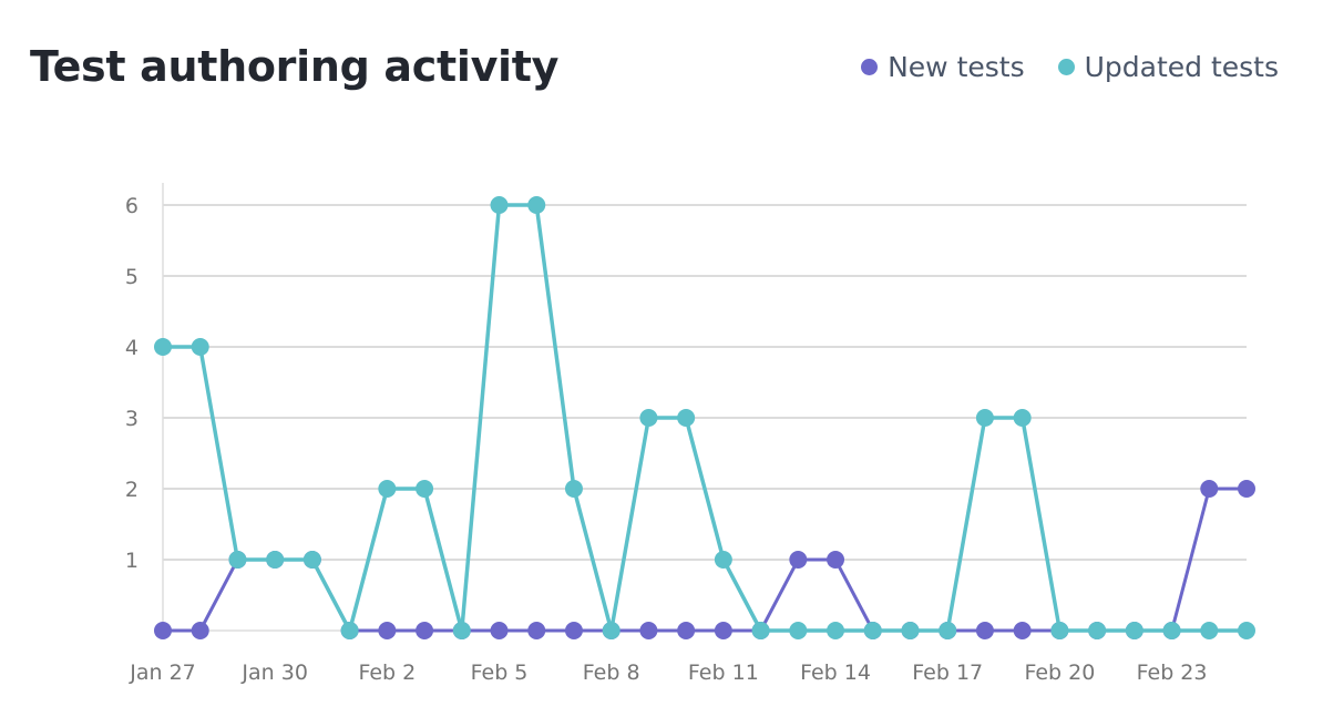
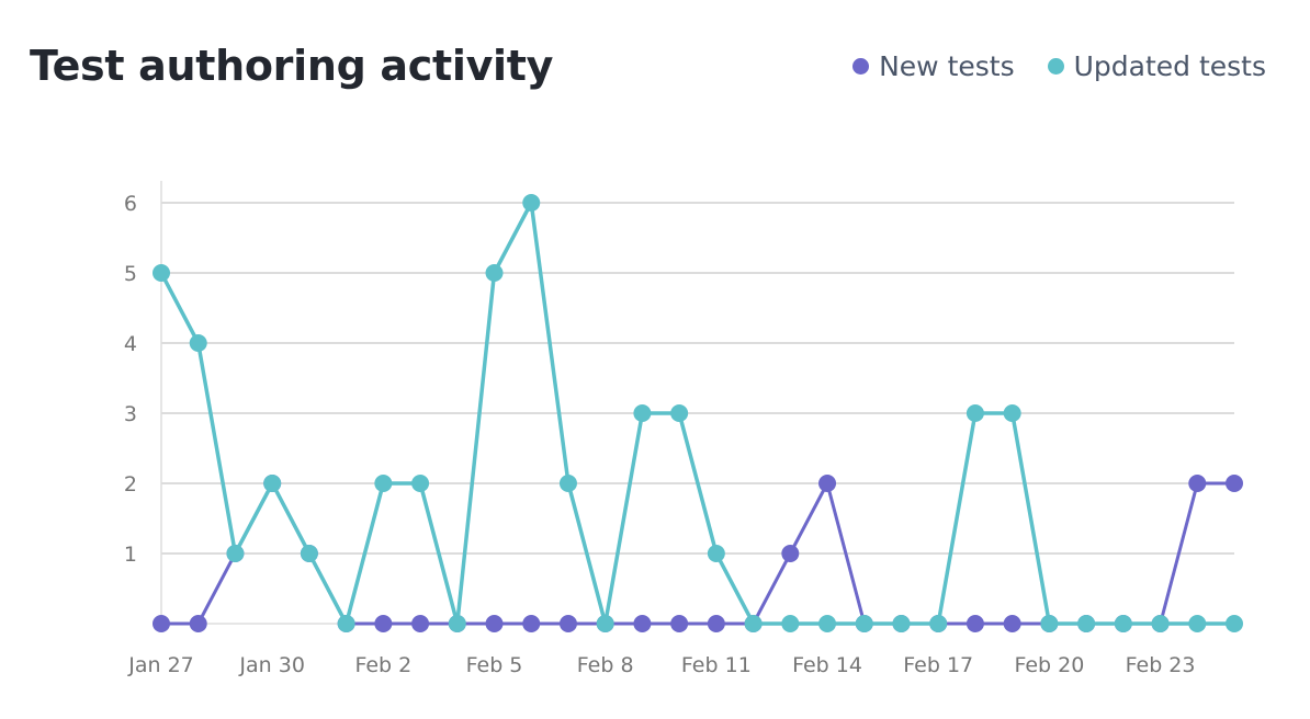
Updated tests/Jan 27: 4 -> 5
New tests/Jan 30: 1 -> 2
Updated tests/Jan 30: 1 -> 2
Updated tests/Feb 5: 6 -> 5
New tests/Feb 14: 1 -> 2
